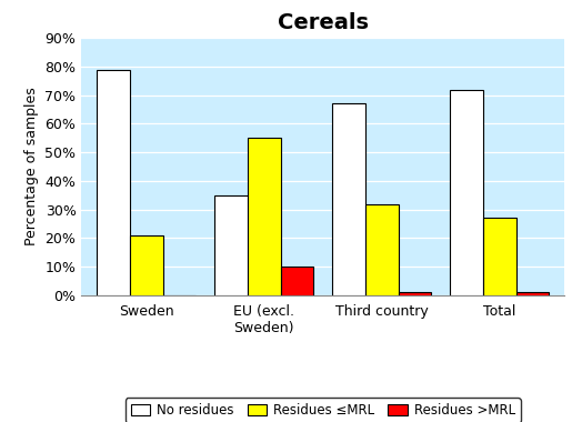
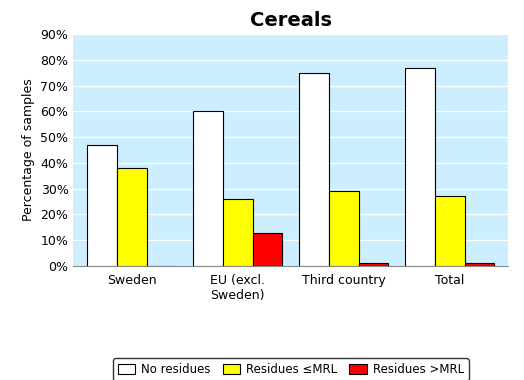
No residues/Sweden: 79% -> 47%
Residues ≤MRL/Sweden: 21% -> 38%
No residues/EU (excl. Sweden): 35% -> 60%
Residues ≤MRL/EU (excl. Sweden): 55% -> 26%
Residues >MRL/EU (excl. Sweden): 10% -> 13%
No residues/Third country: 67% -> 75%
Residues ≤MRL/Third country: 32% -> 29%
No residues/Total: 72% -> 77%
